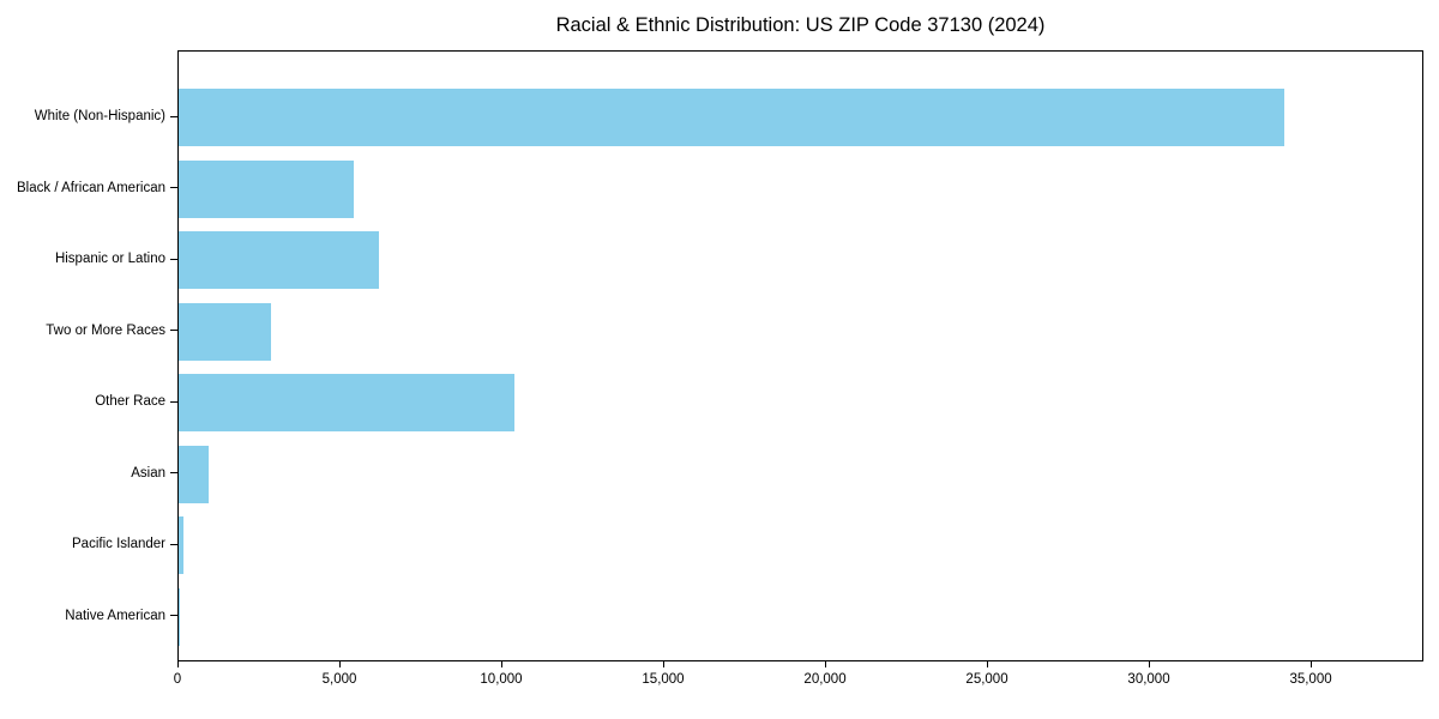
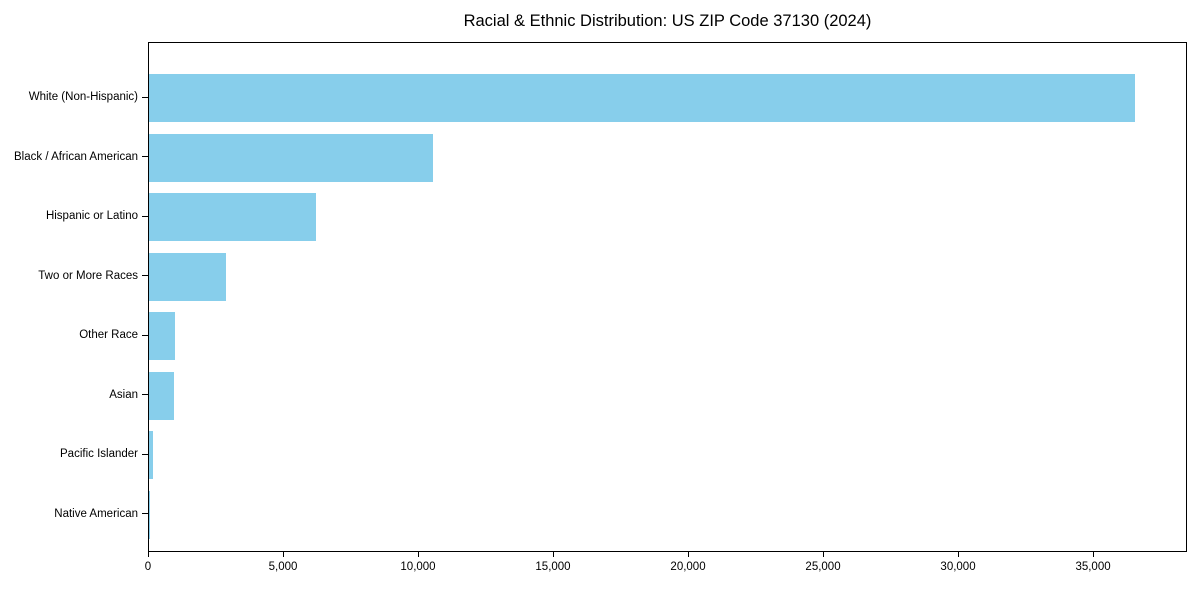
White (Non-Hispanic): 34200 -> 36600
Black / African American: 5400 -> 10500
Other Race: 10400 -> 1000
